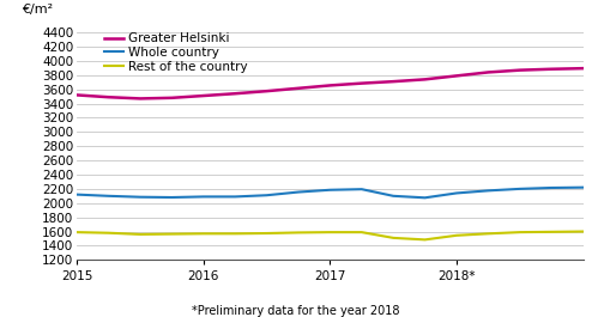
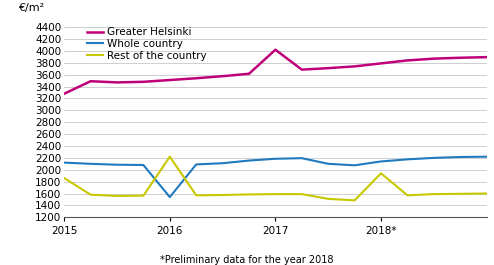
Greater Helsinki/2015: 3520 -> 3280
Rest of the country/2015: 1590 -> 1860
Whole country/2016: 2090 -> 1540
Rest of the country/2016: 1570 -> 2220
Greater Helsinki/2017: 3660 -> 4020
Rest of the country/2018*: 1540 -> 1940
